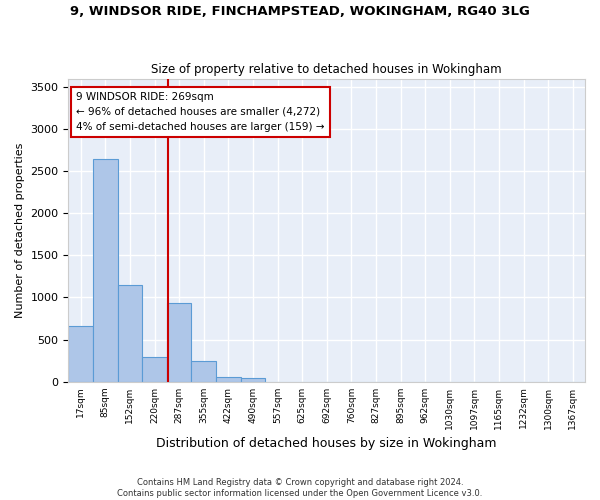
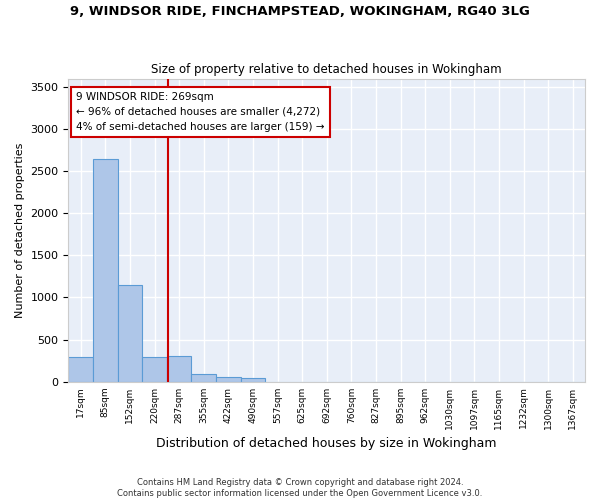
17sqm: 660 -> 290
287sqm: 940 -> 300
355sqm: 240 -> 100
